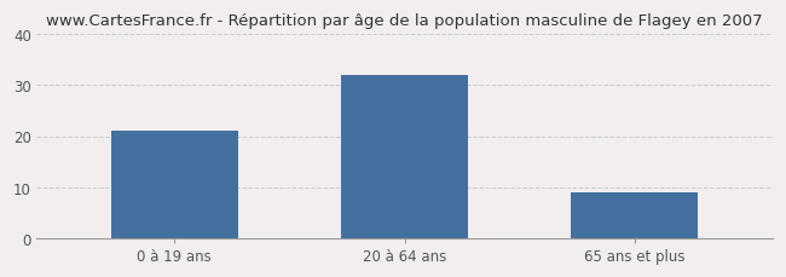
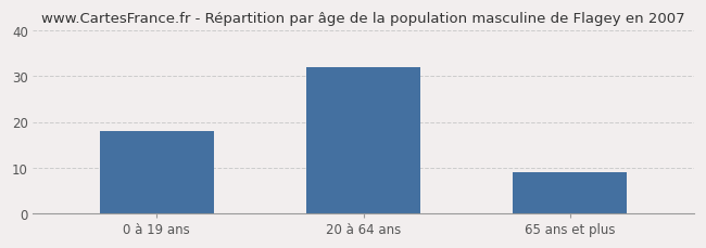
0 à 19 ans: 21 -> 18
